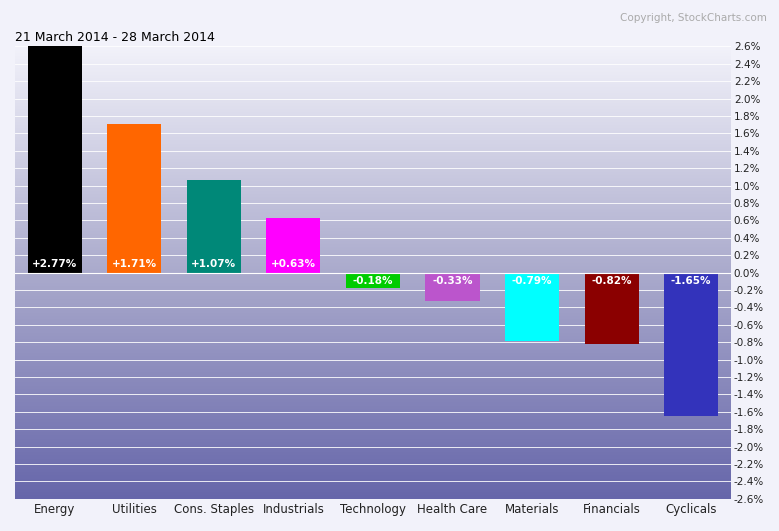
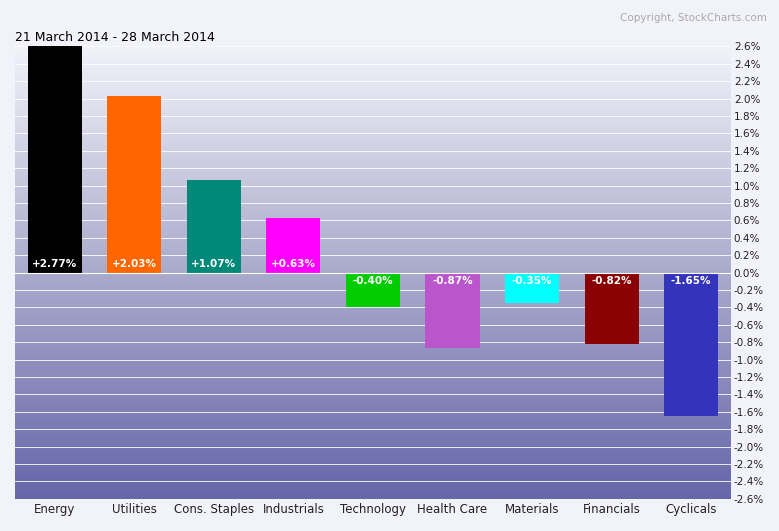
Utilities: +1.71% -> +2.03%
Technology: -0.18% -> -0.40%
Health Care: -0.33% -> -0.87%
Materials: -0.79% -> -0.35%
